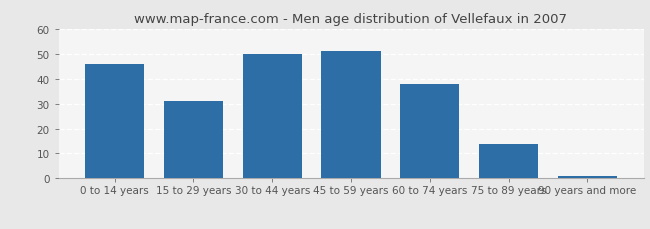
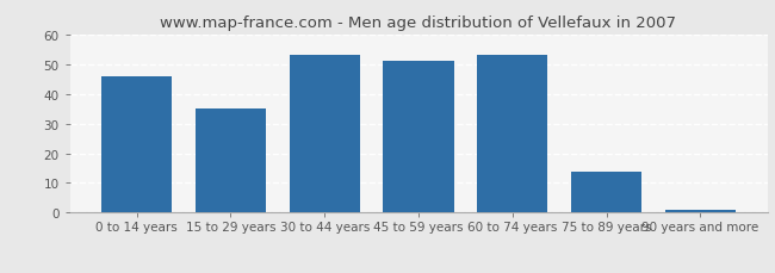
15 to 29 years: 31 -> 35
30 to 44 years: 50 -> 53
60 to 74 years: 38 -> 53
